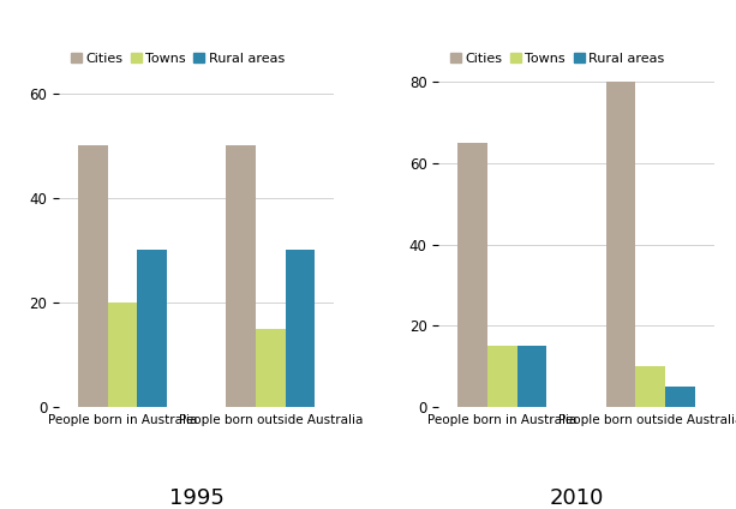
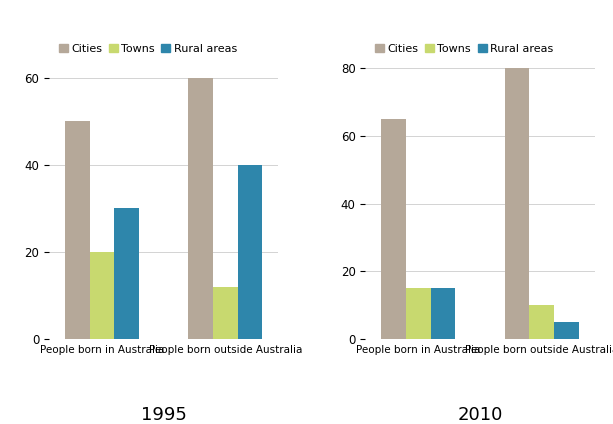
Cities/People born outside Australia: 50 -> 60
Towns/People born outside Australia: 15 -> 12
Rural areas/People born outside Australia: 30 -> 40
